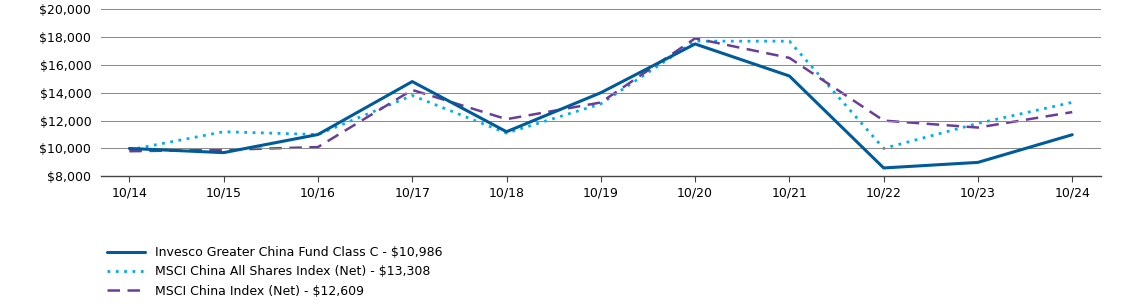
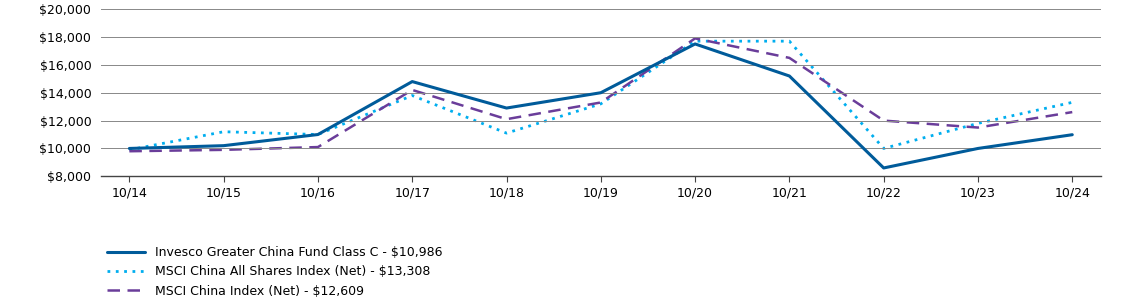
Invesco Greater China Fund Class C - $10,986/10/15: $9,700 -> $10,200
Invesco Greater China Fund Class C - $10,986/10/18: $11,200 -> $12,900
Invesco Greater China Fund Class C - $10,986/10/23: $9,000 -> $10,000
